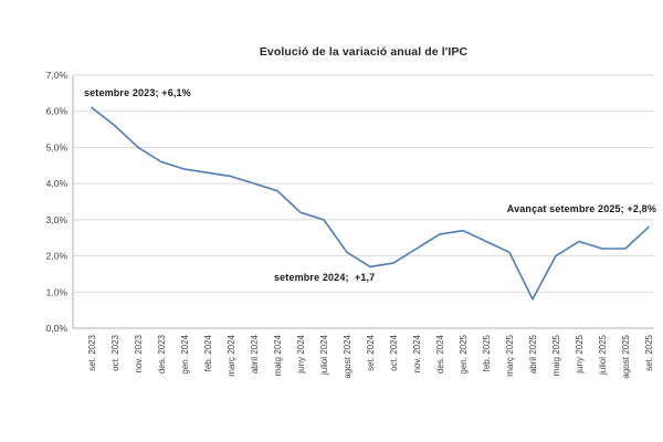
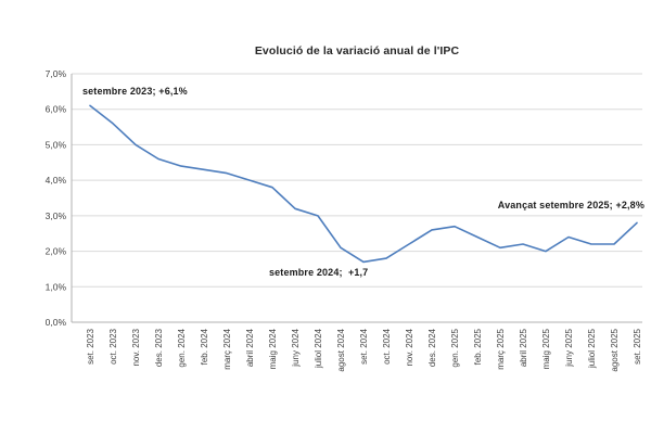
abril 2025: 0,8% -> 2,2%
